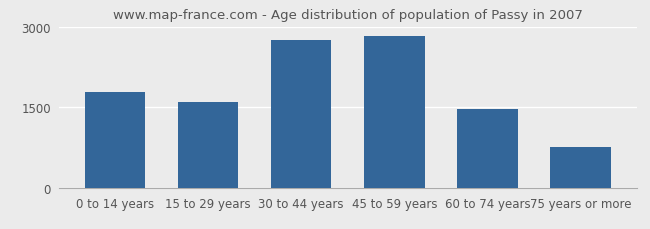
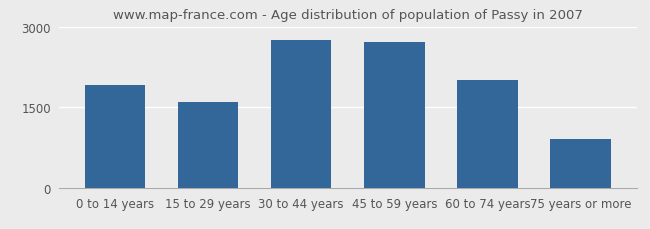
0 to 14 years: 1780 -> 1920
45 to 59 years: 2820 -> 2720
60 to 74 years: 1460 -> 2000
75 years or more: 750 -> 900
